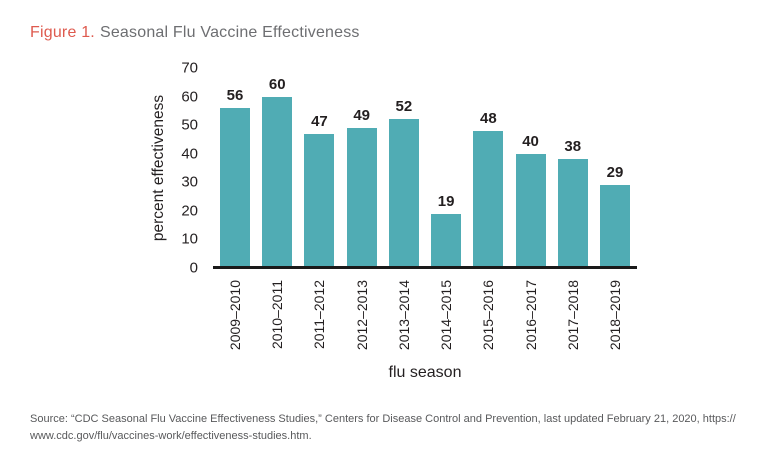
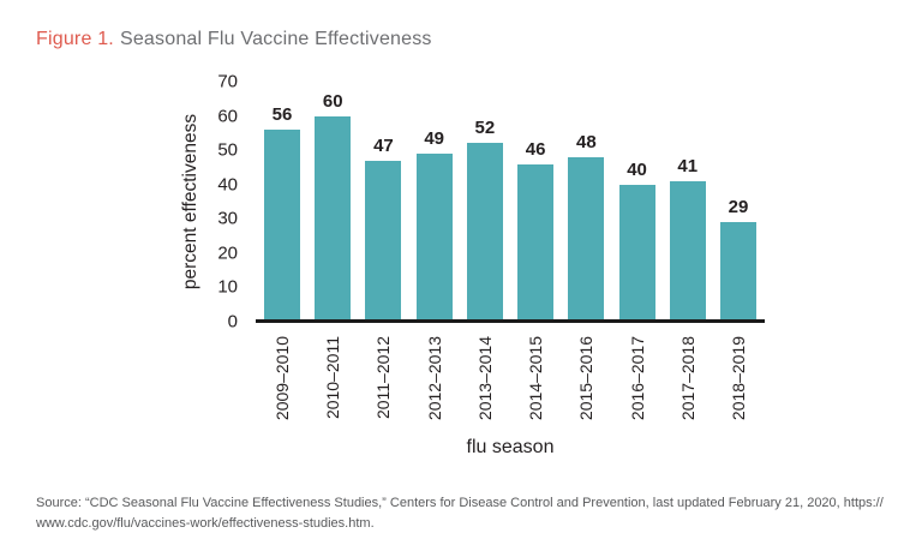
2014–2015: 19 -> 46
2017–2018: 38 -> 41
